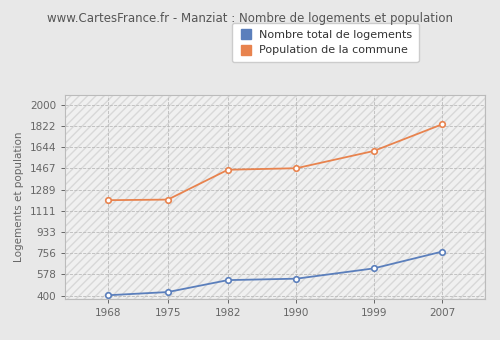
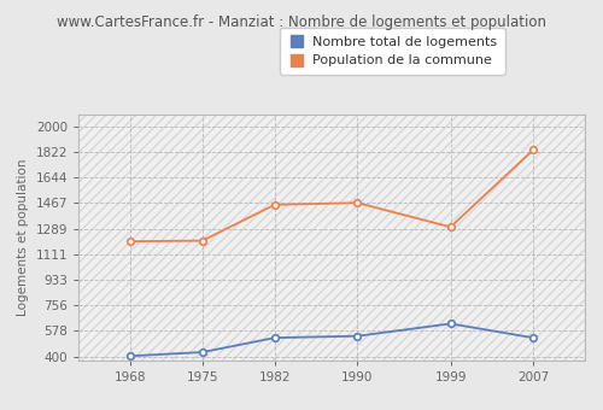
Population de la commune/1999: 1610 -> 1300
Nombre total de logements/2007: 770 -> 530
